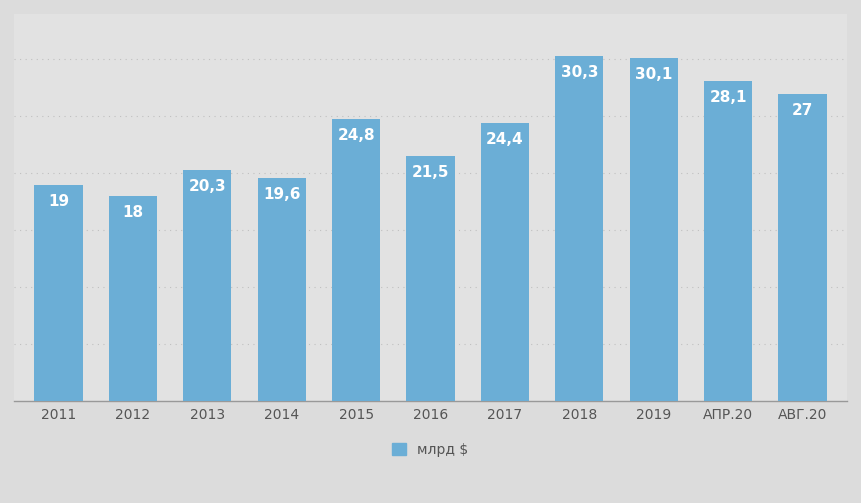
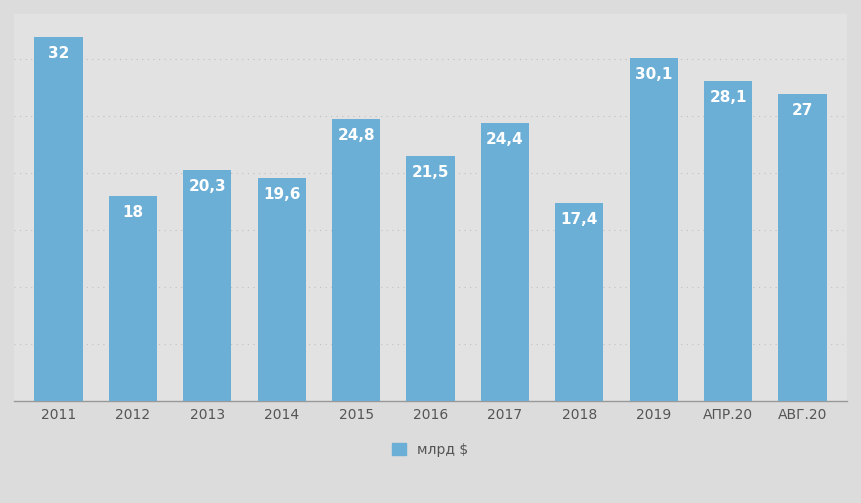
2011: 19 -> 32
2018: 30,3 -> 17,4
